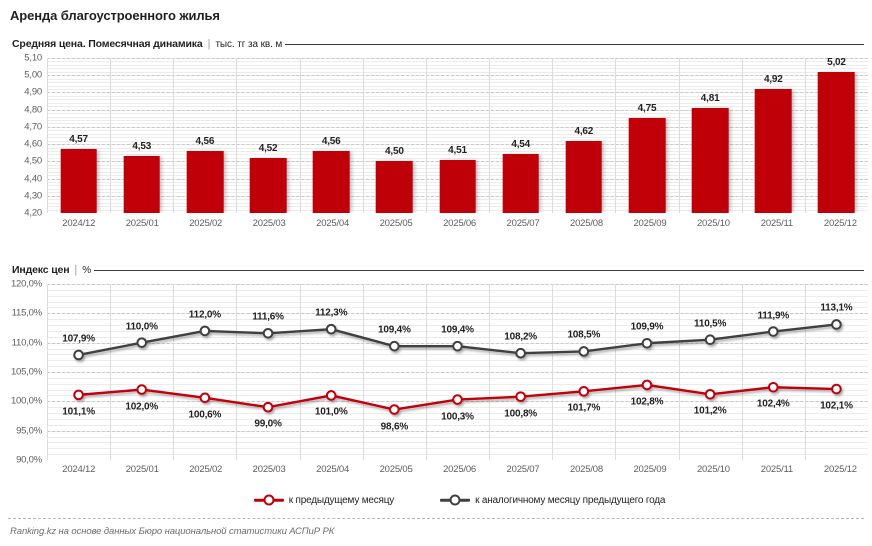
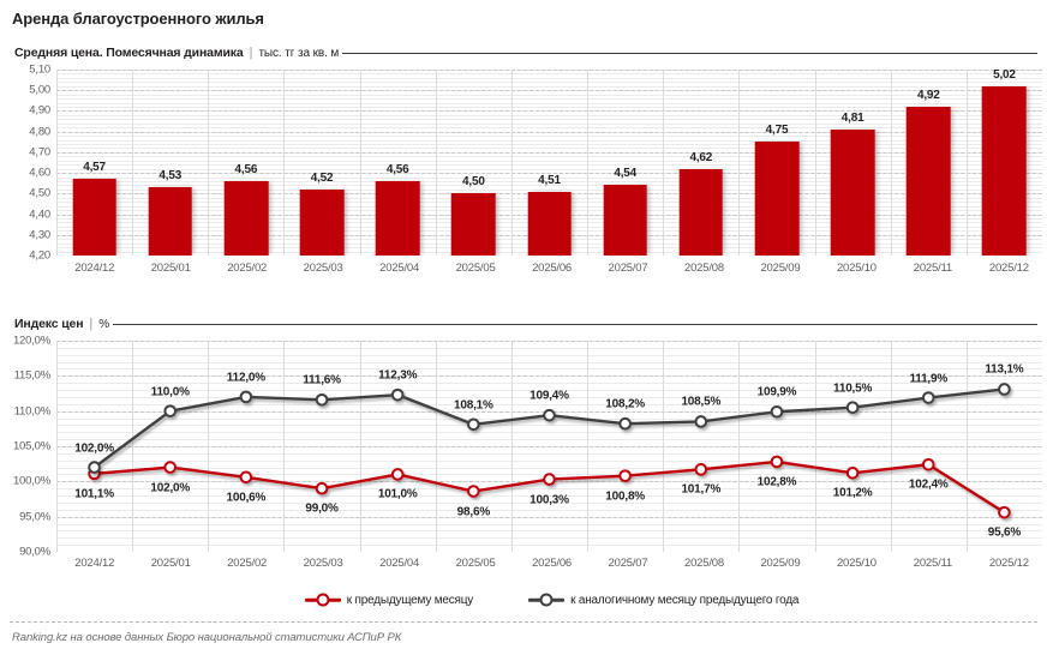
Индекс цен/к аналогичному месяцу предыдущего года/2024/12: 107,9% -> 102,0%
Индекс цен/к аналогичному месяцу предыдущего года/2025/05: 109,4% -> 108,1%
Индекс цен/к предыдущему месяцу/2025/12: 102,1% -> 95,6%
